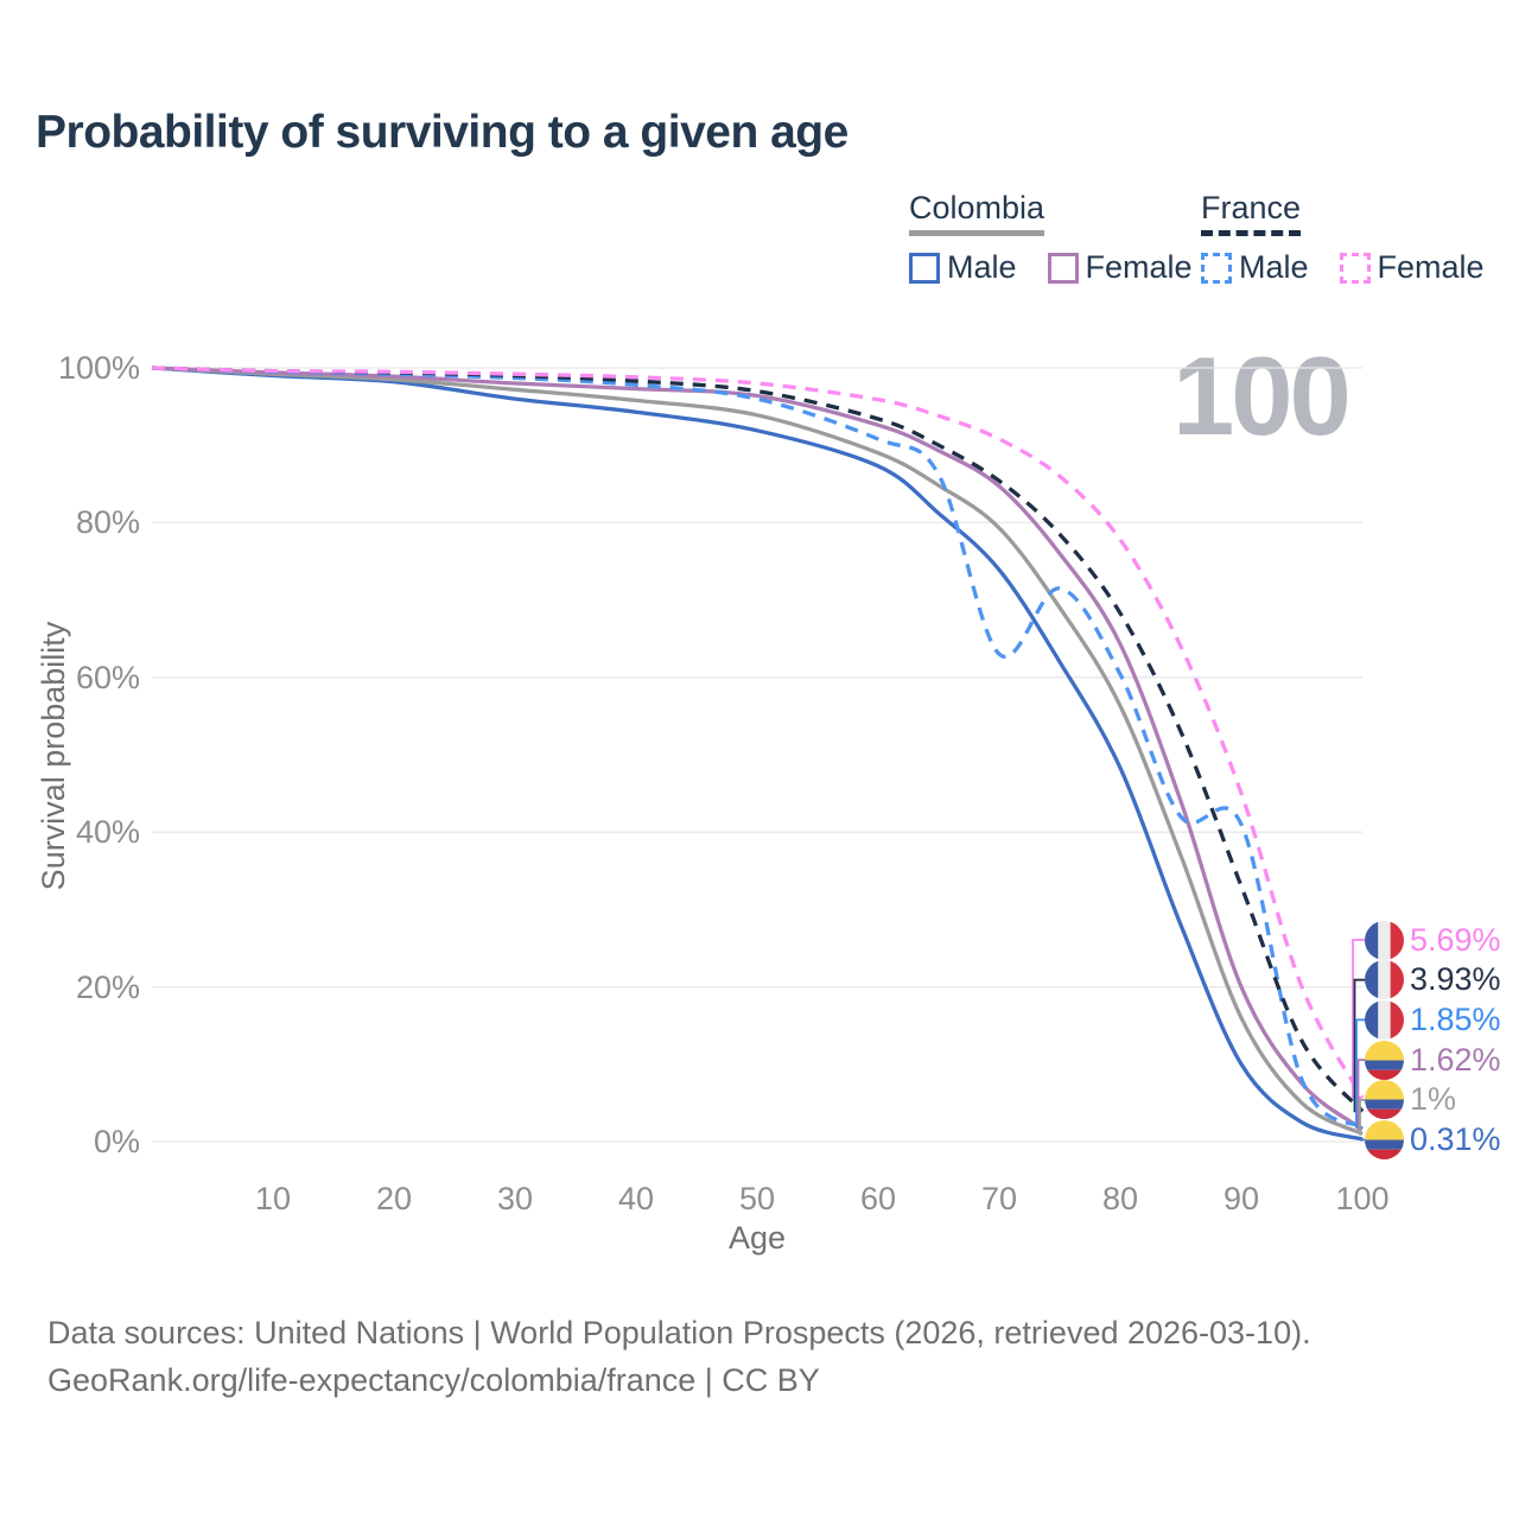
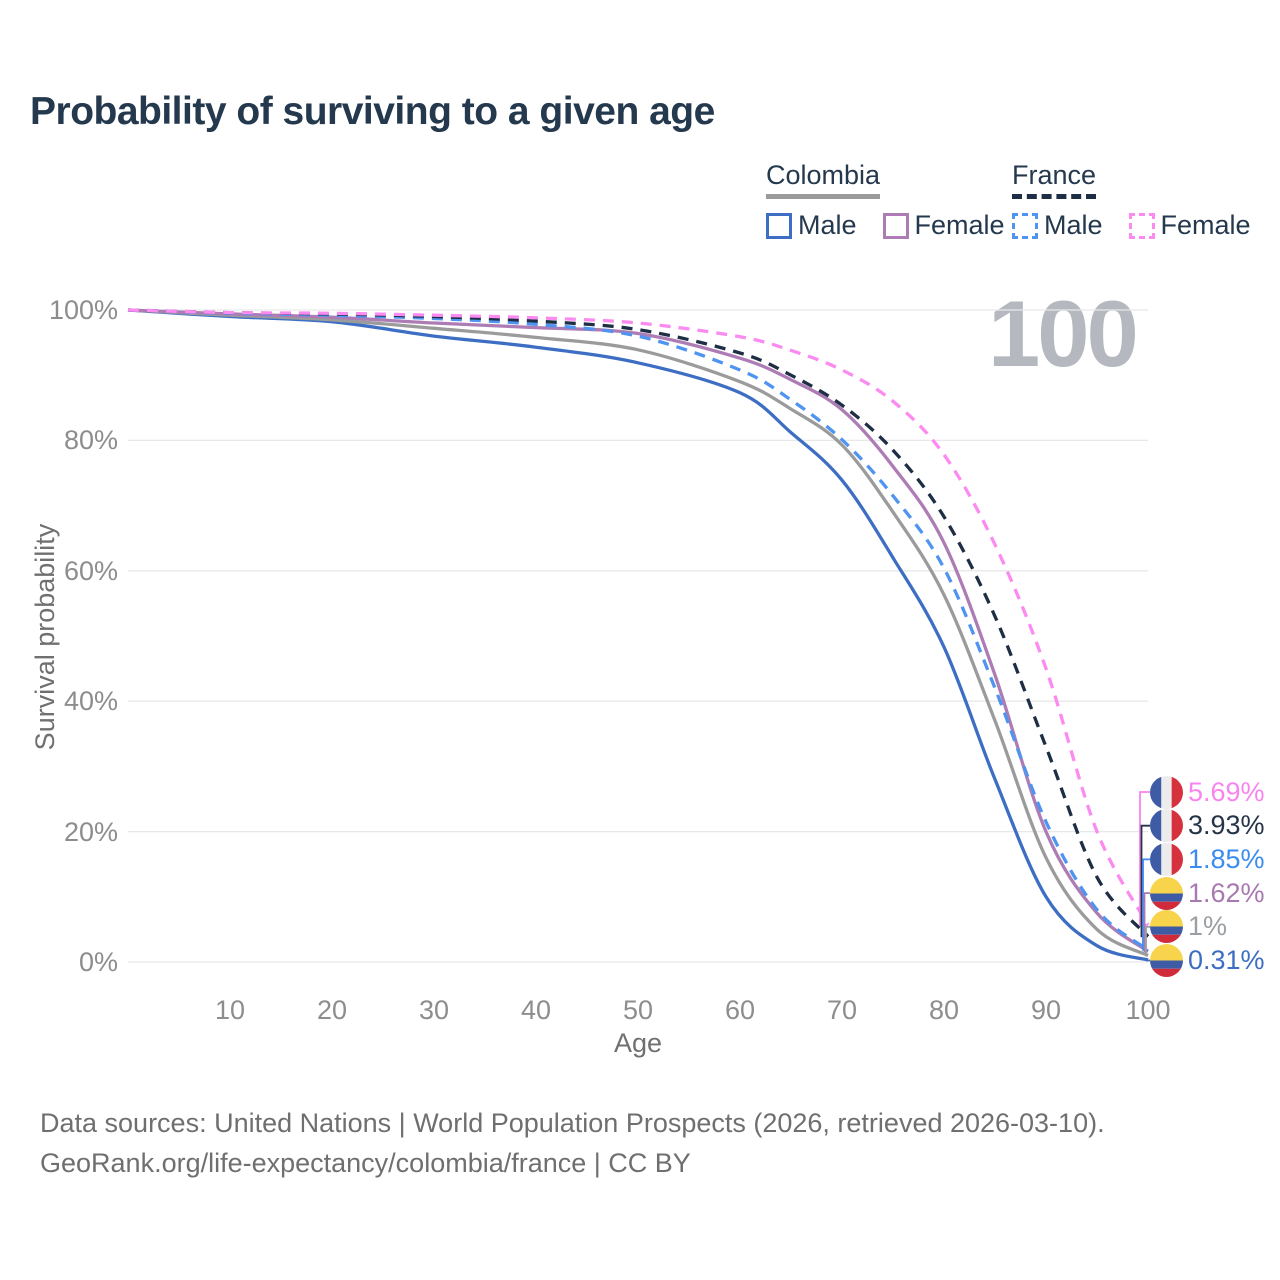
France Male/70: 63% -> 80%
France Male/90: 41% -> 22%
